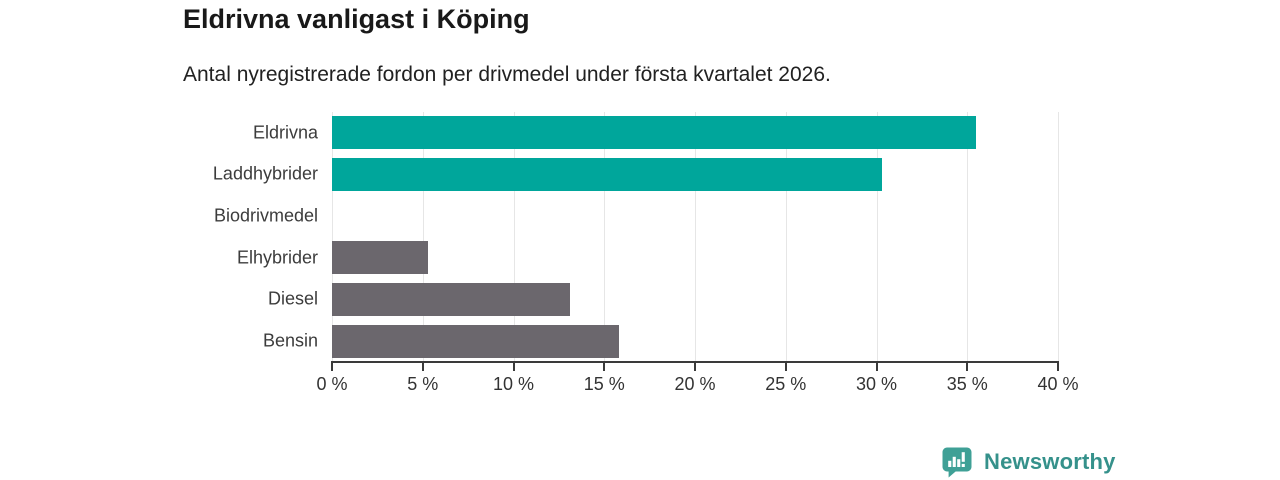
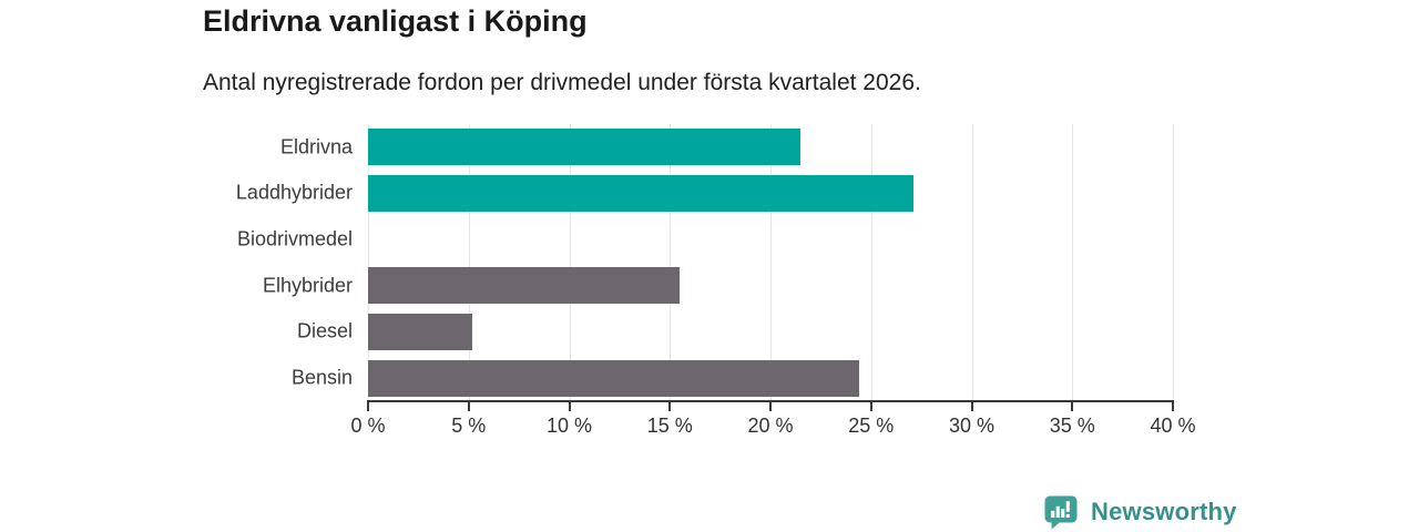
Eldrivna: 35.5% -> 21.5%
Laddhybrider: 30.3% -> 27.1%
Elhybrider: 5.3% -> 15.5%
Diesel: 13.1% -> 5.2%
Bensin: 15.8% -> 24.4%
